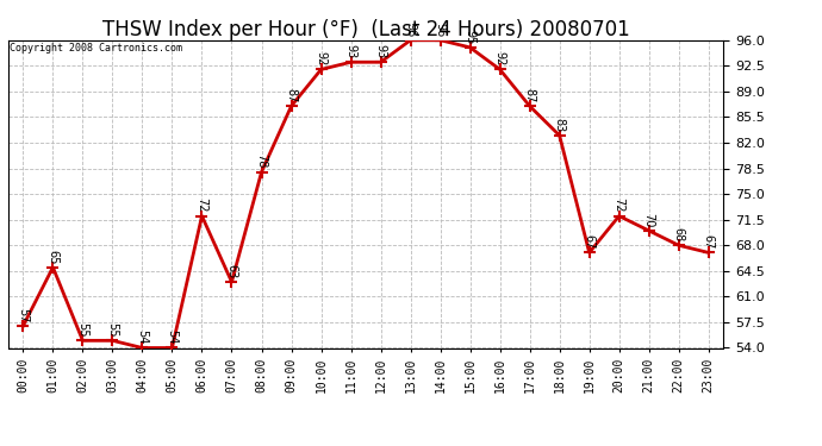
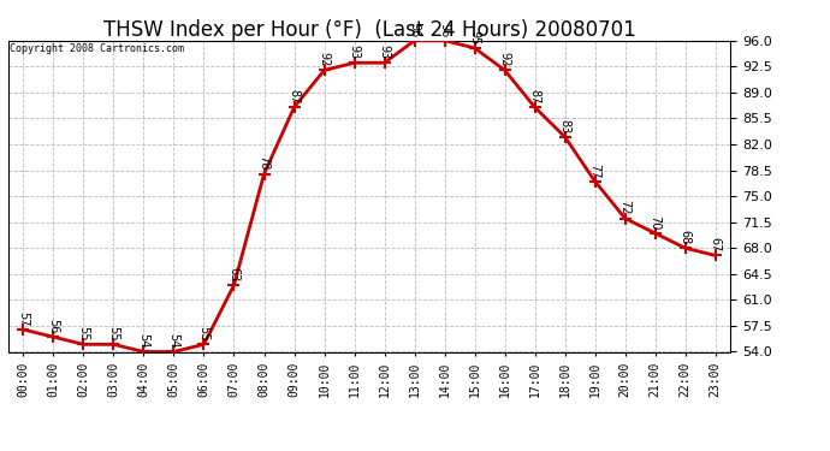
01:00: 65 -> 56
06:00: 72 -> 55
19:00: 67 -> 77
